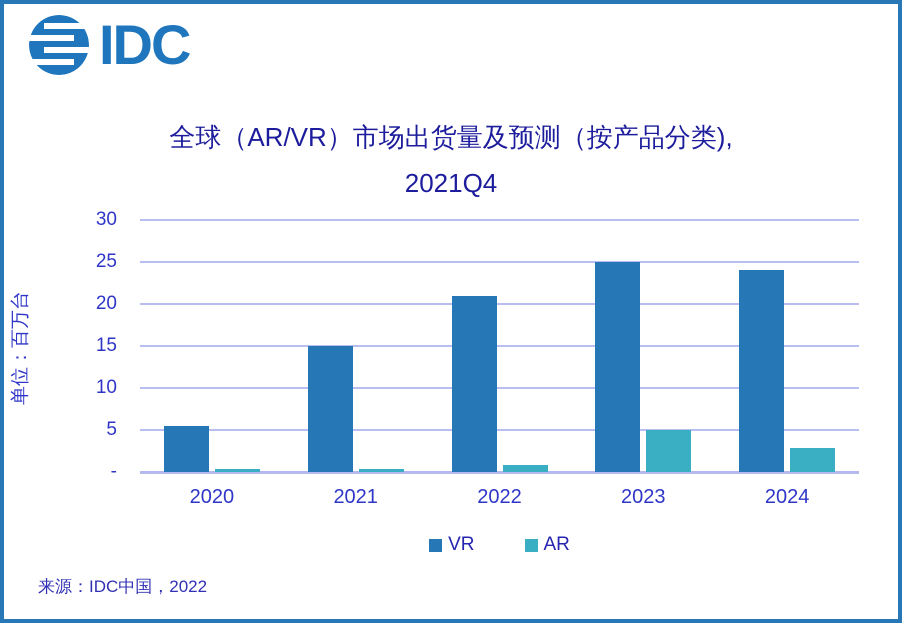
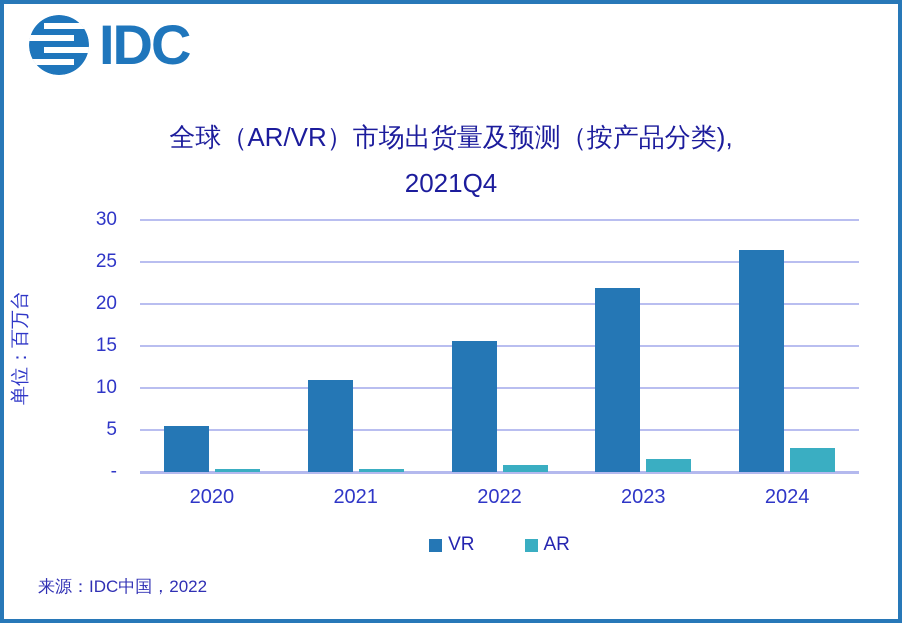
VR/2021: 15 -> 11
VR/2022: 21 -> 16
VR/2023: 25 -> 22
AR/2023: 5 -> 2
VR/2024: 24 -> 26
